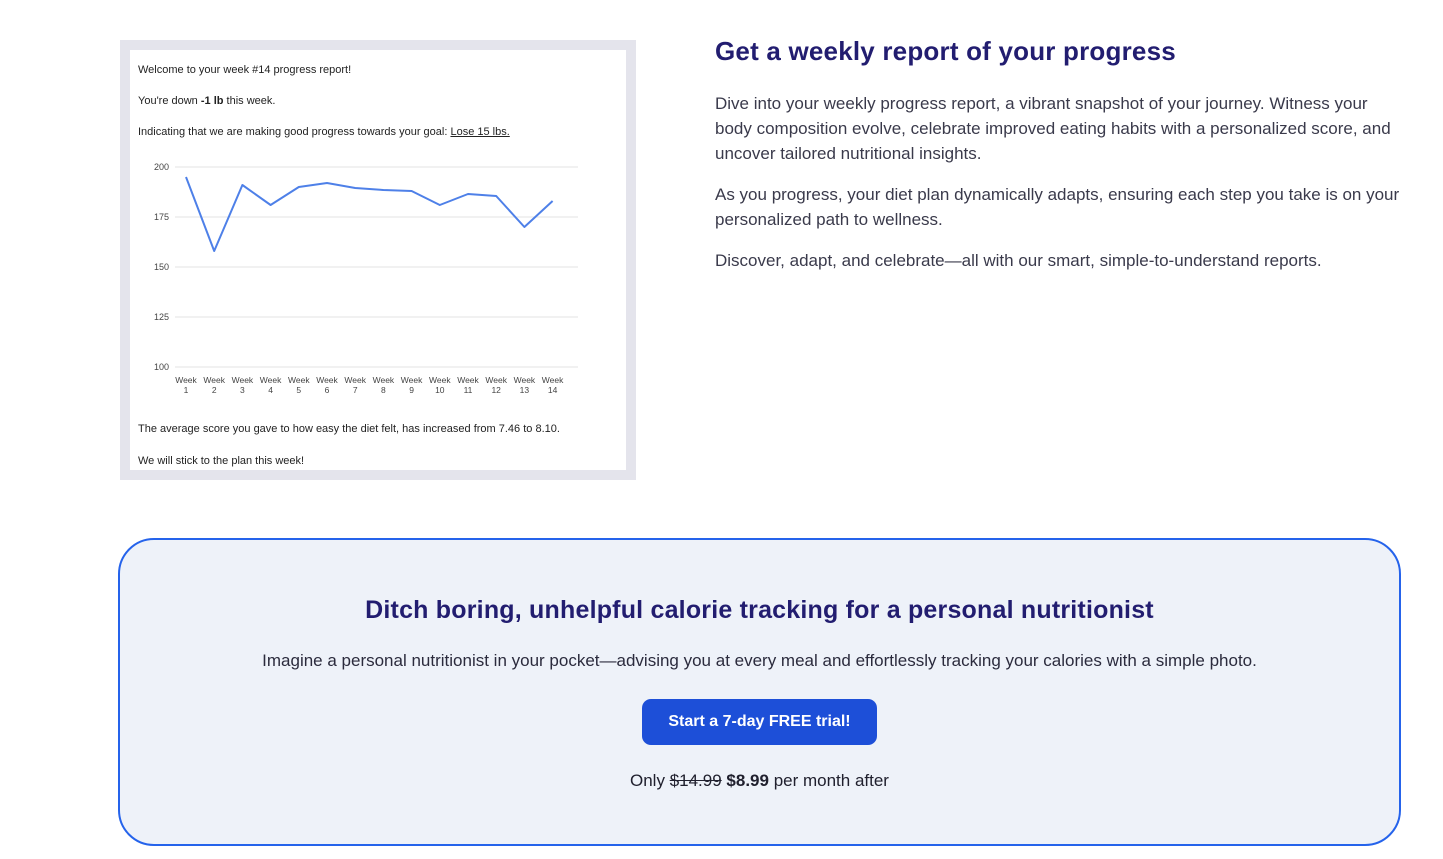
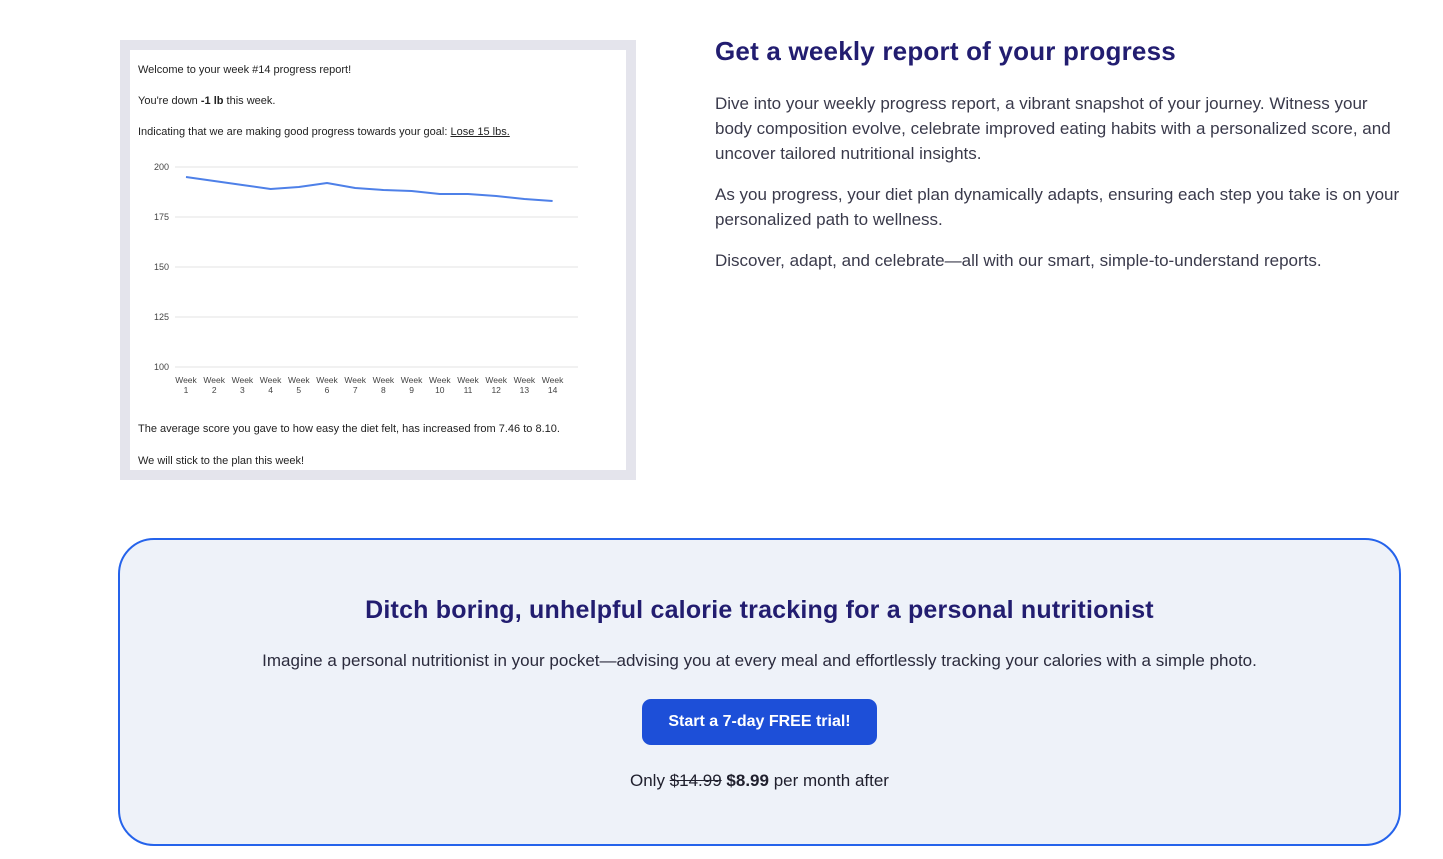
Week 2: 158 -> 193
Week 4: 181 -> 189
Week 10: 181 -> 186
Week 13: 170 -> 184
